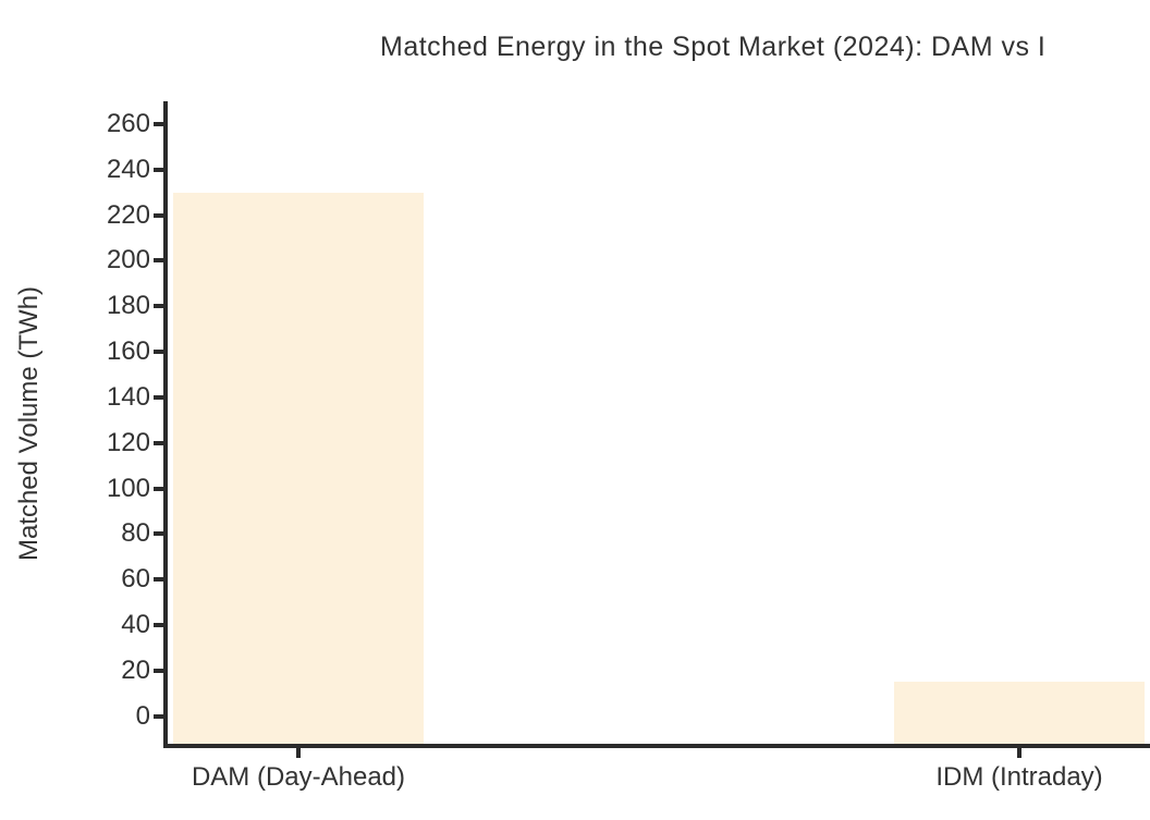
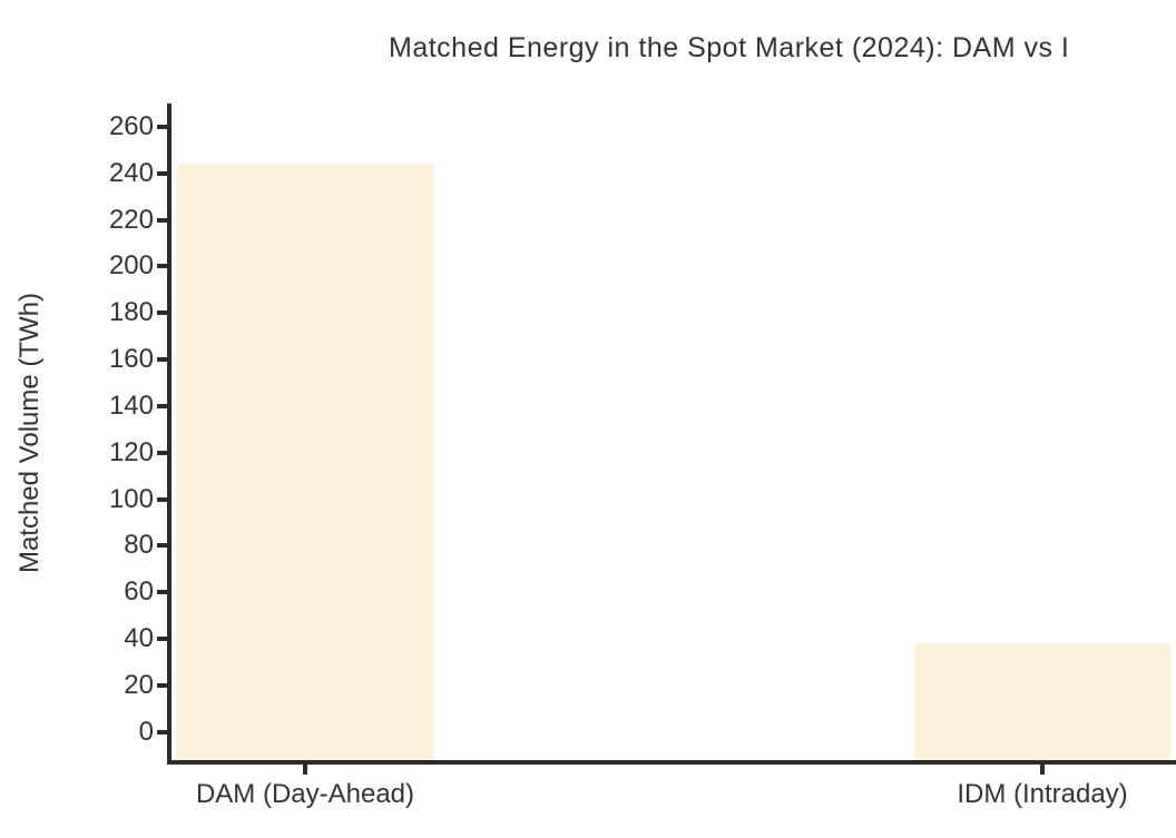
DAM (Day-Ahead): 230 -> 244
IDM (Intraday): 15 -> 38
